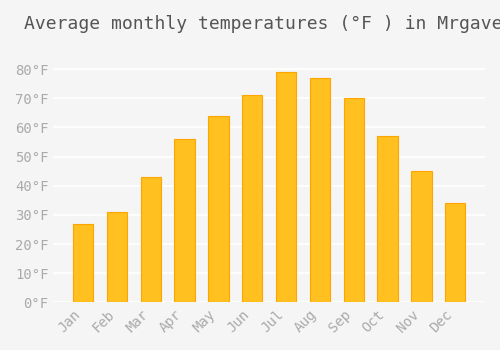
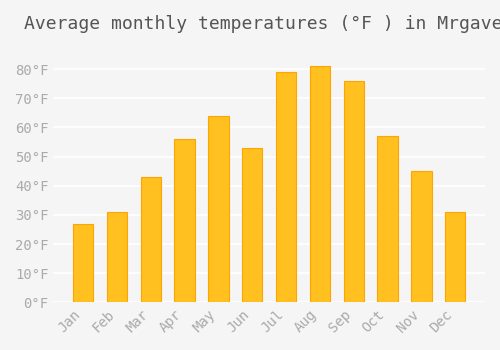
Jun: 71°F -> 53°F
Aug: 77°F -> 81°F
Sep: 70°F -> 76°F
Dec: 34°F -> 31°F
